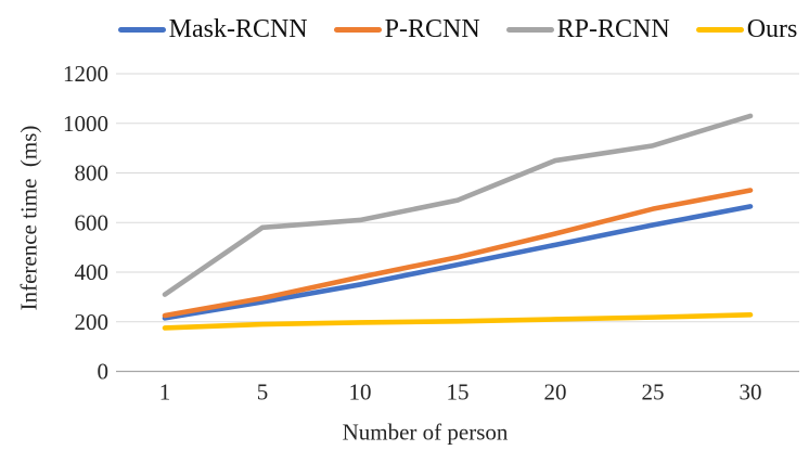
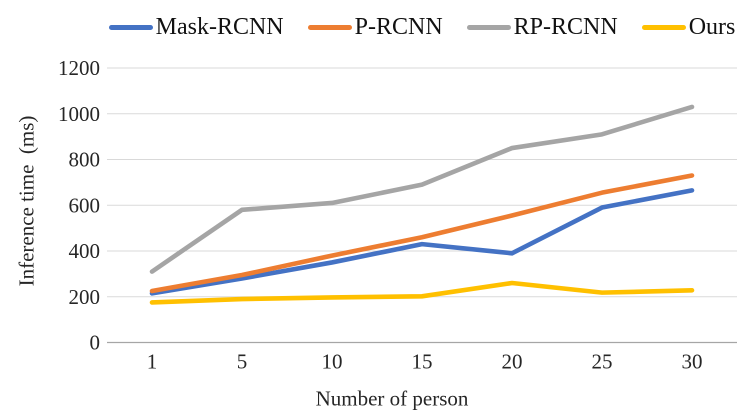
Mask-RCNN/20: 510 -> 390
Ours/20: 210 -> 260
